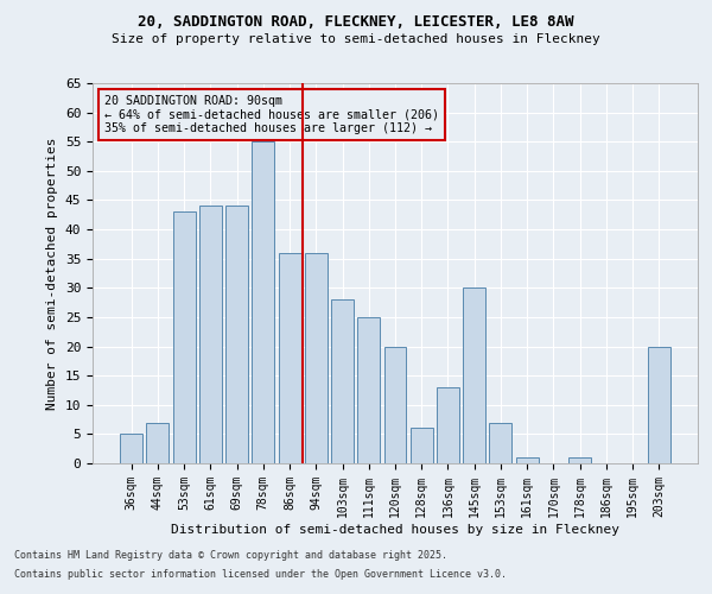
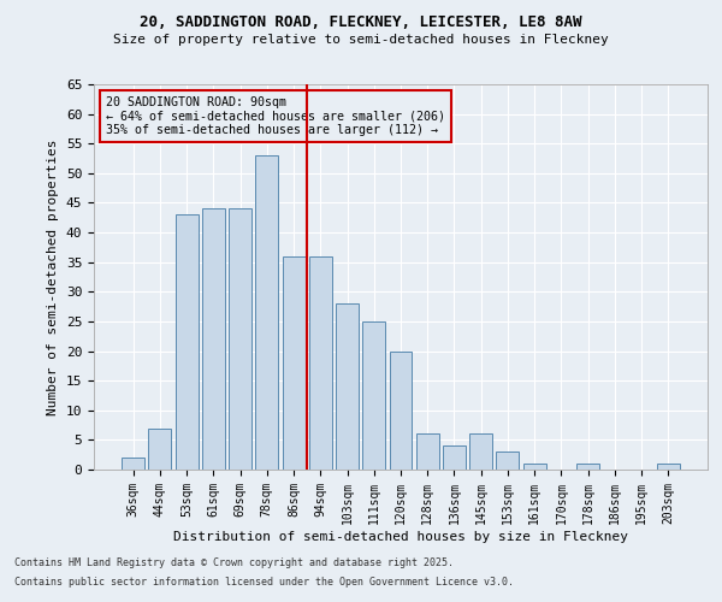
36sqm: 5 -> 2
78sqm: 55 -> 53
136sqm: 13 -> 4
145sqm: 30 -> 6
153sqm: 7 -> 3
203sqm: 20 -> 1
